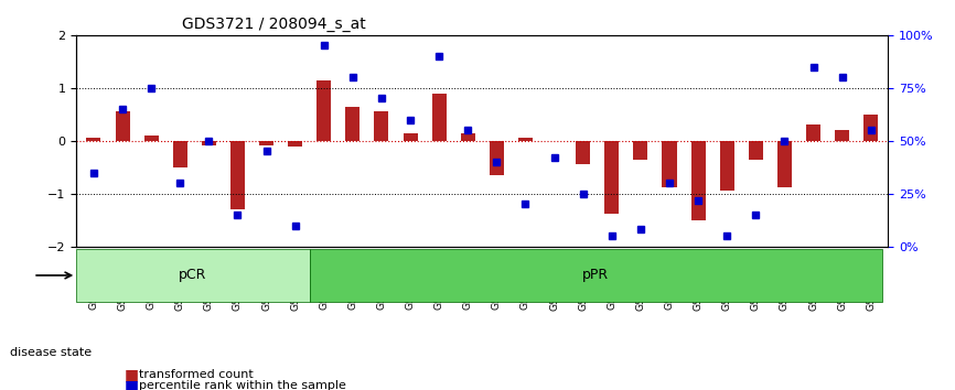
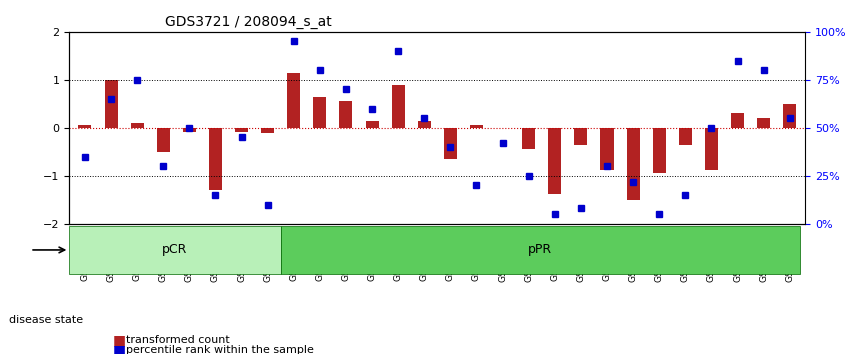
GSM559063: 0.55 -> 1.00
